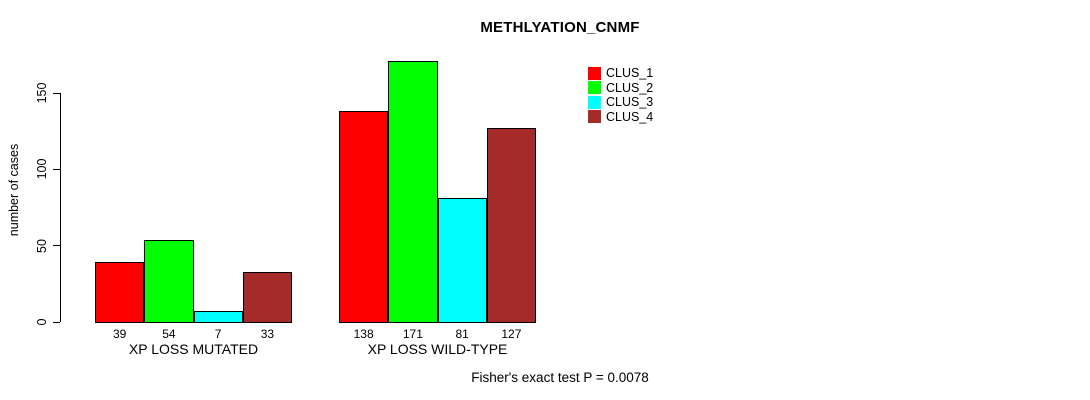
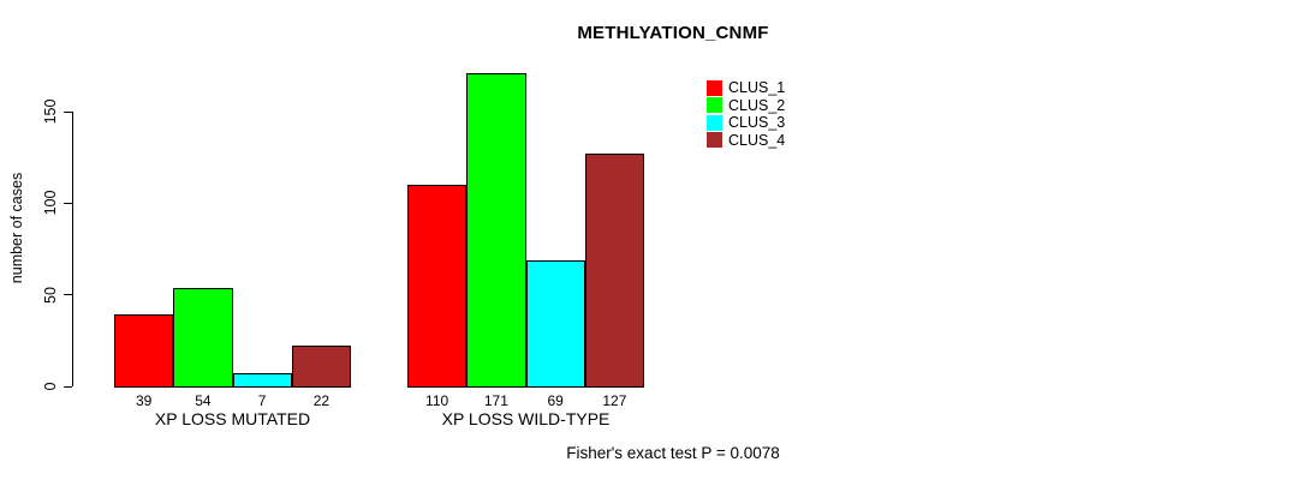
CLUS_4/XP LOSS MUTATED: 33 -> 22
CLUS_1/XP LOSS WILD-TYPE: 138 -> 110
CLUS_3/XP LOSS WILD-TYPE: 81 -> 69
